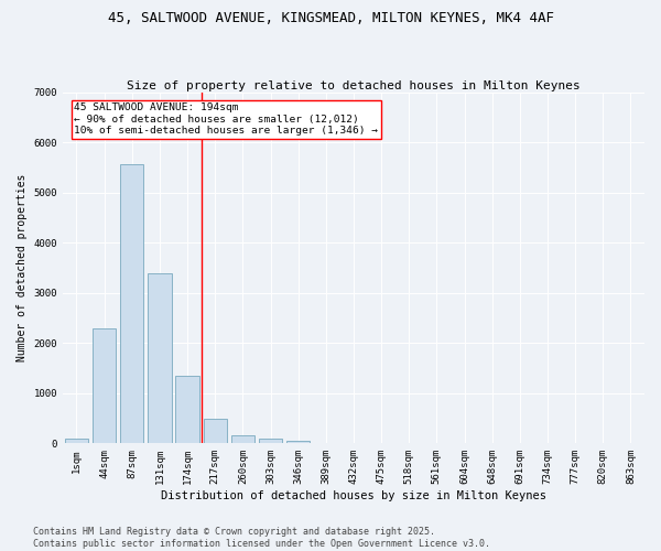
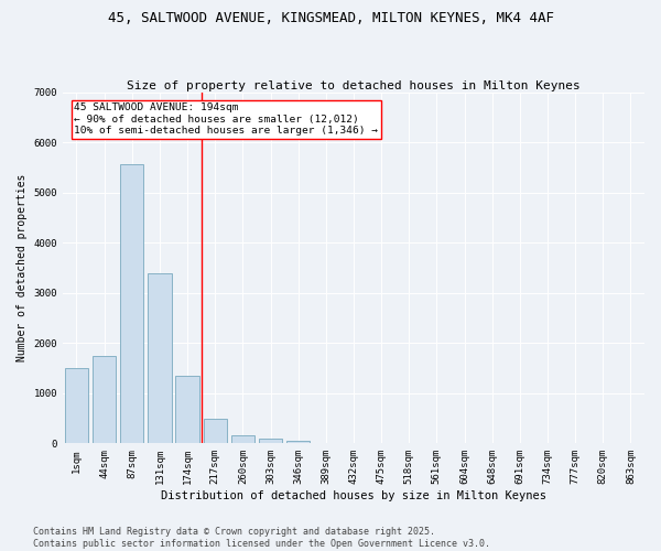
1sqm: 100 -> 1500
44sqm: 2300 -> 1750
